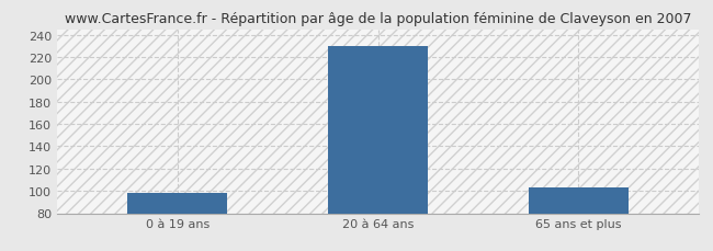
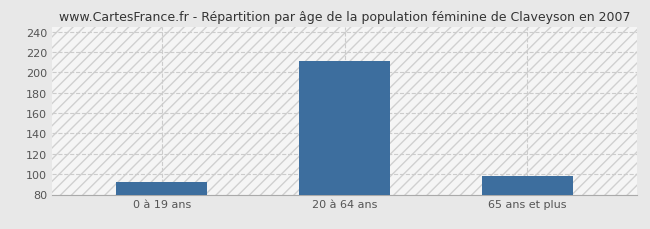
0 à 19 ans: 98 -> 92
20 à 64 ans: 230 -> 211
65 ans et plus: 103 -> 98
